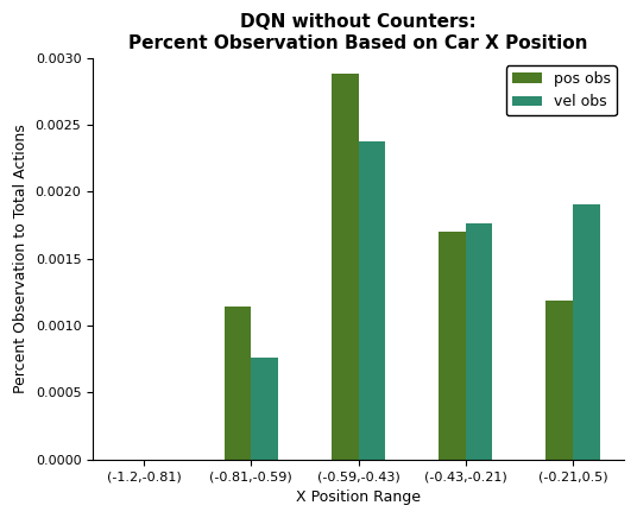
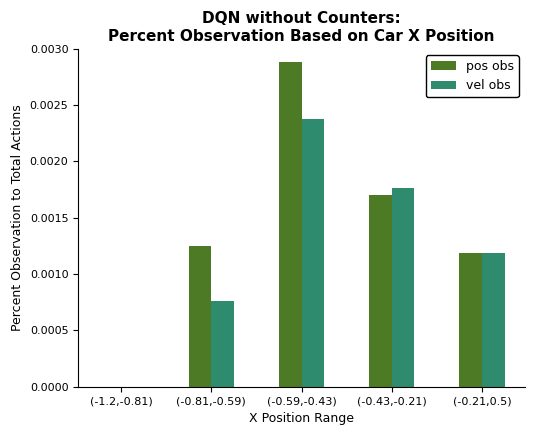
pos obs/(-0.81,-0.59): 0.00114 -> 0.00125
vel obs/(-0.21,0.5): 0.00191 -> 0.00119
